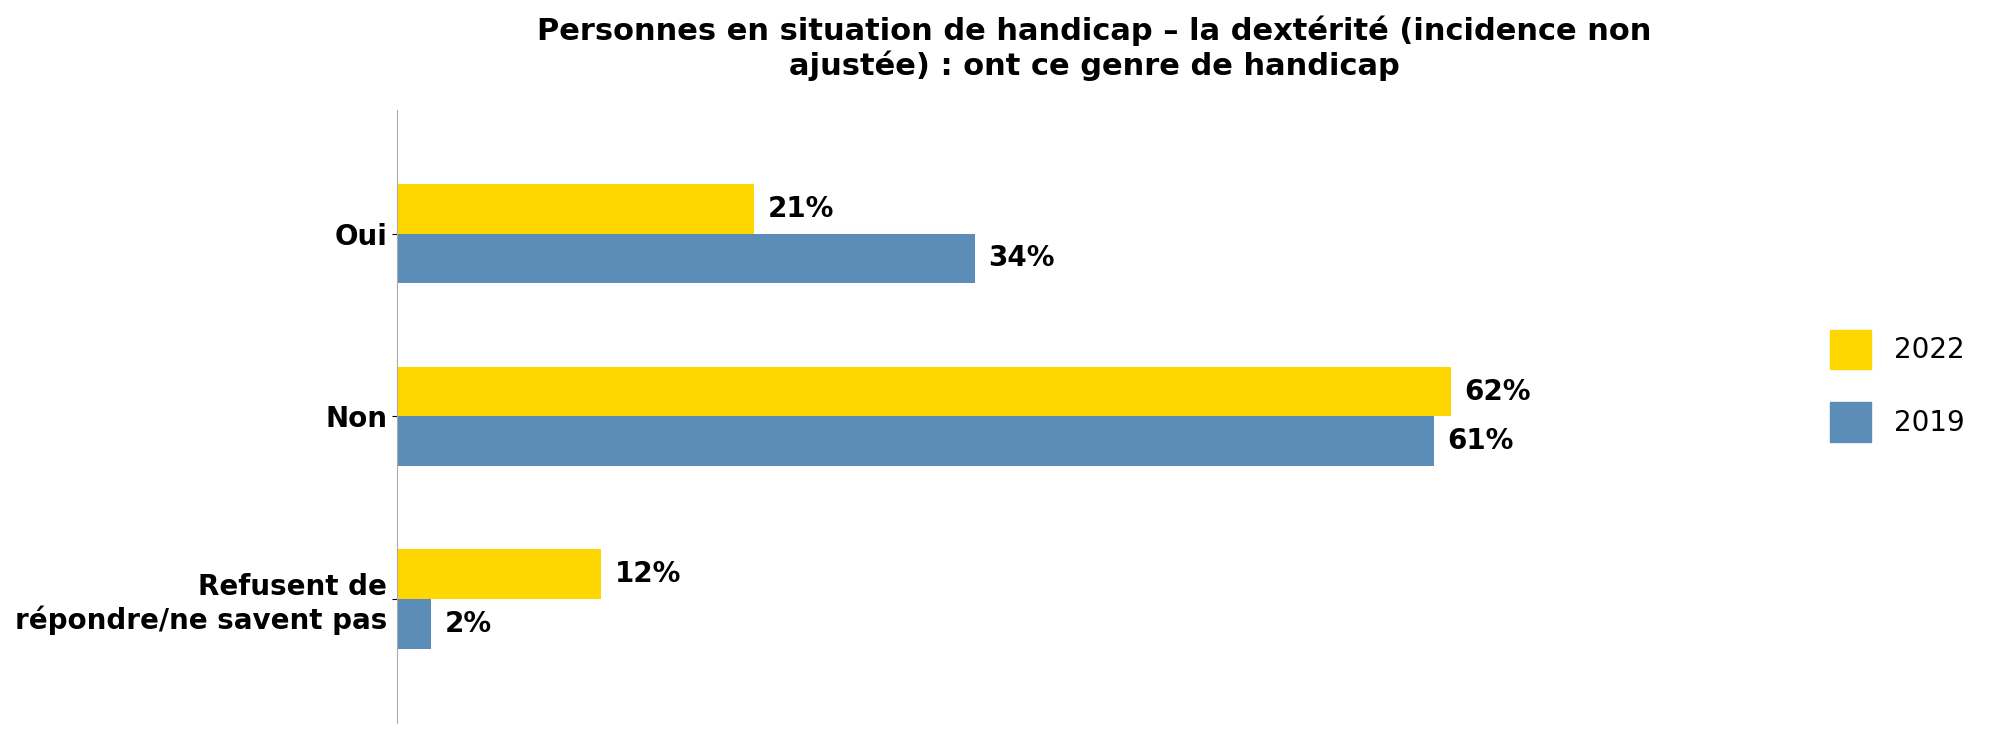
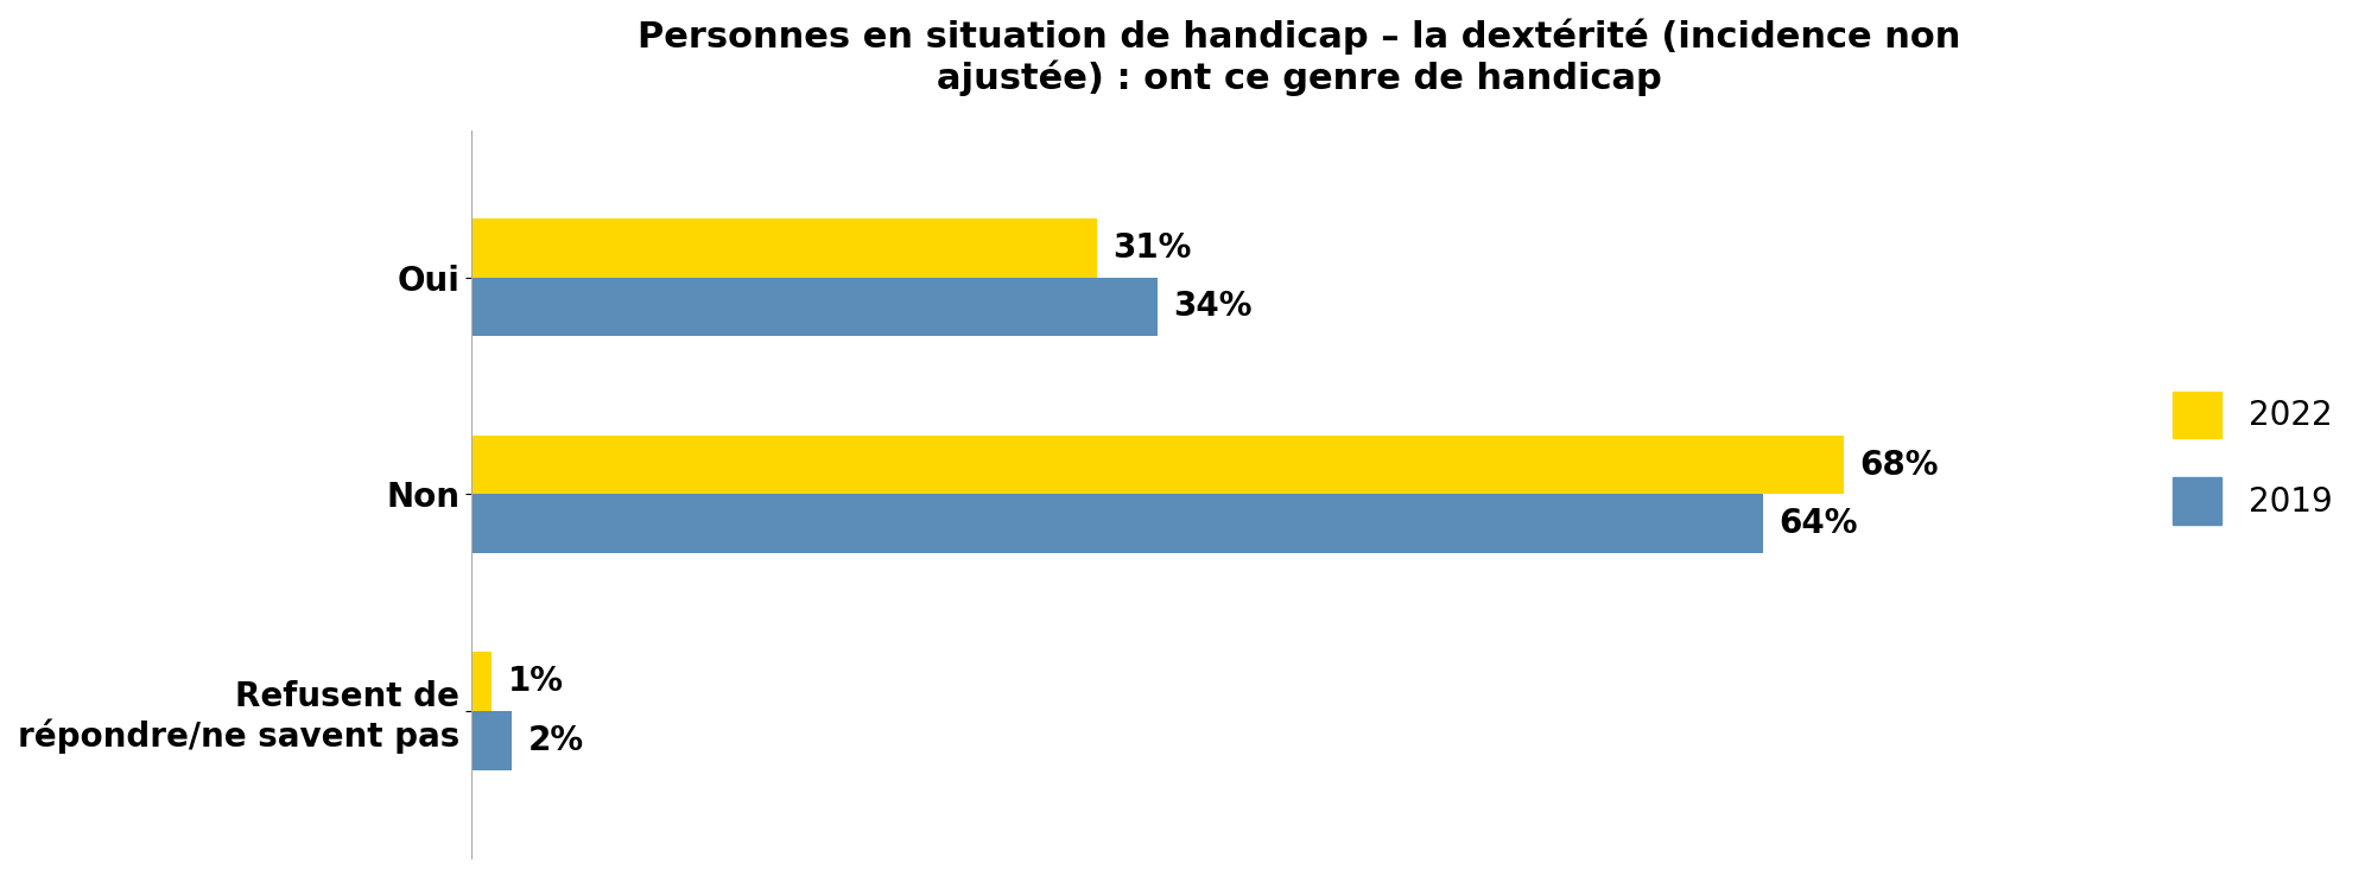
2022/Oui: 21% -> 31%
2022/Non: 62% -> 68%
2019/Non: 61% -> 64%
2022/Refusent de répondre/ne savent pas: 12% -> 1%
